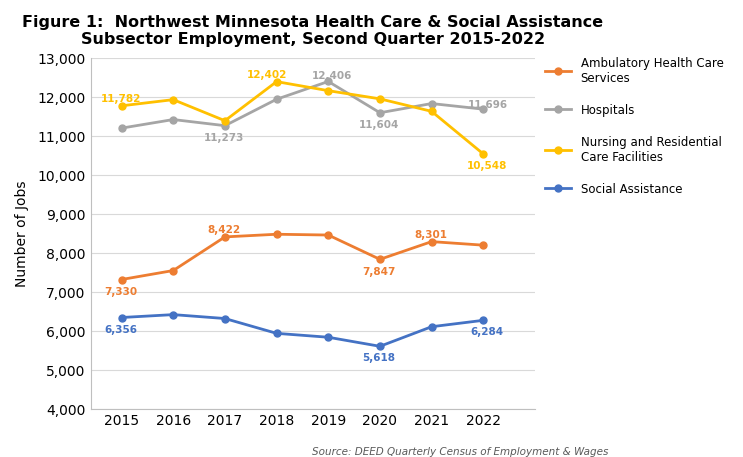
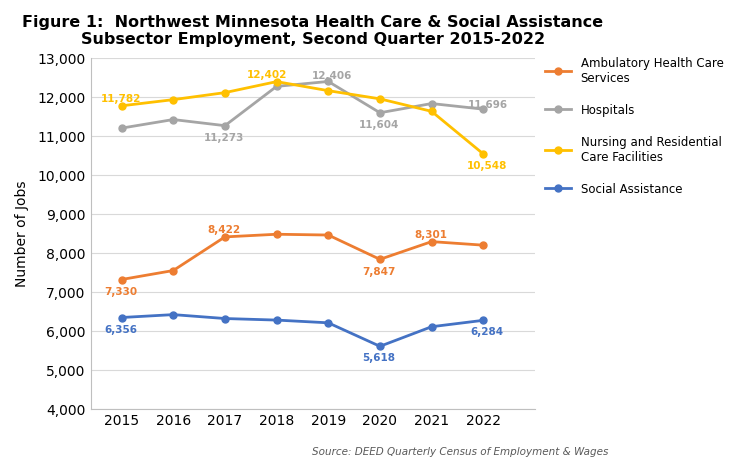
Nursing and Residential Care Facilities/2017: 11,400 -> 12,120
Hospitals/2018: 11,950 -> 12,280
Social Assistance/2018: 5,950 -> 6,290
Social Assistance/2019: 5,850 -> 6,220
